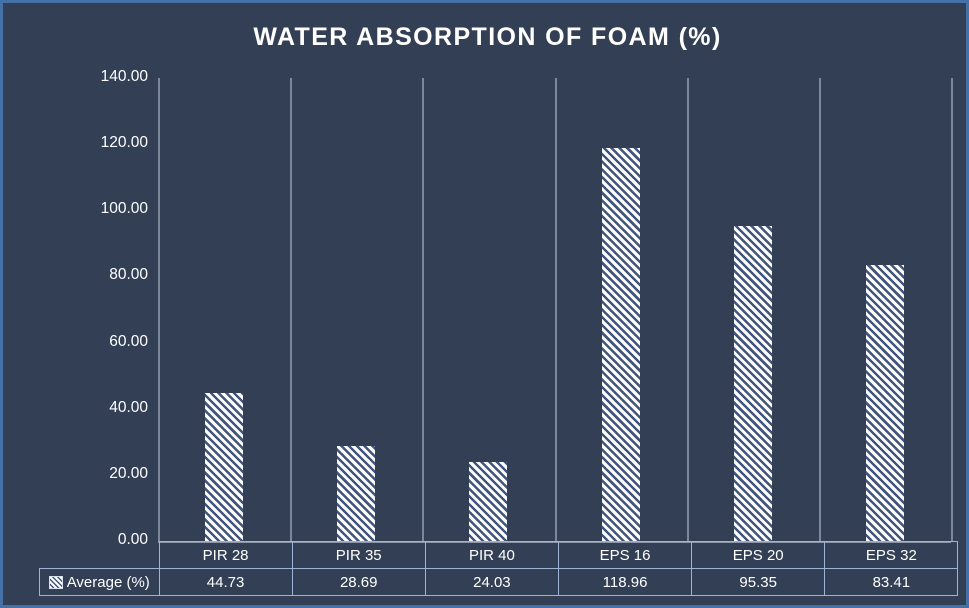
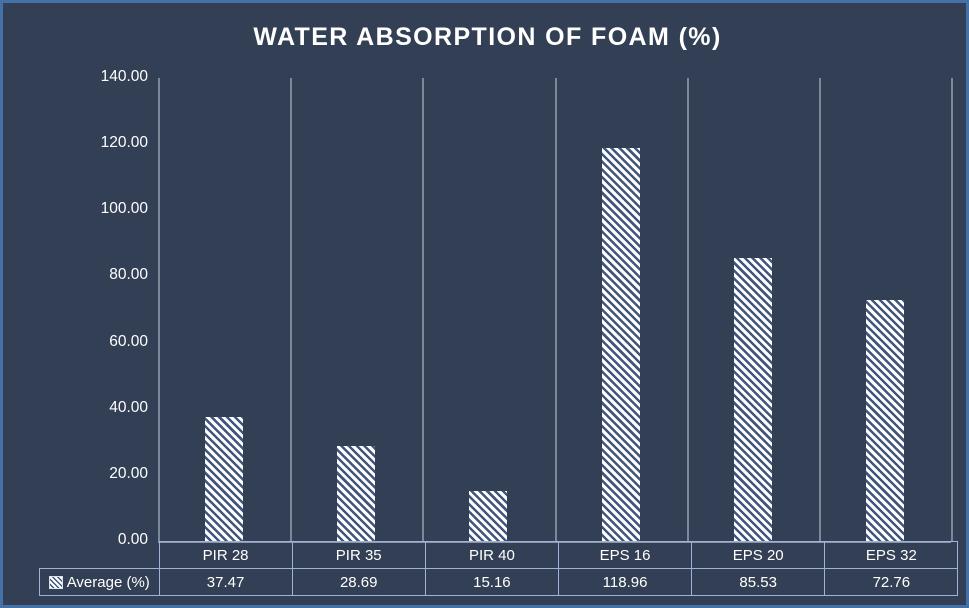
PIR 28: 44.73 -> 37.47
PIR 40: 24.03 -> 15.16
EPS 20: 95.35 -> 85.53
EPS 32: 83.41 -> 72.76
